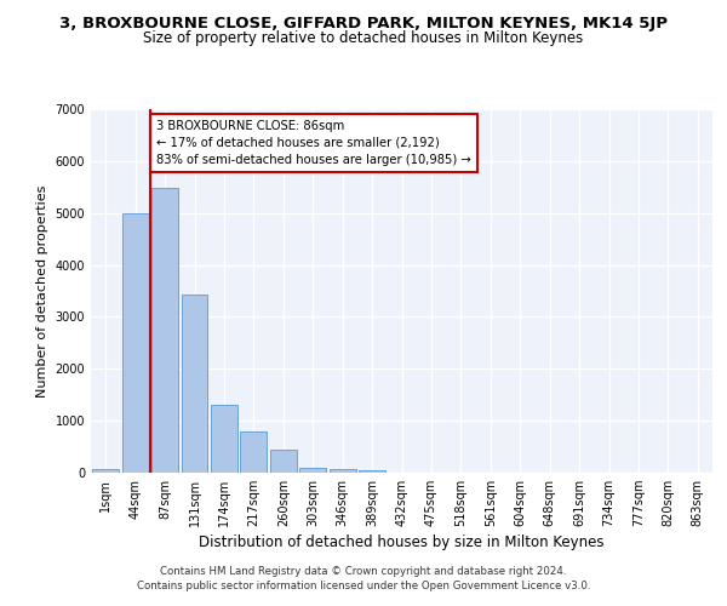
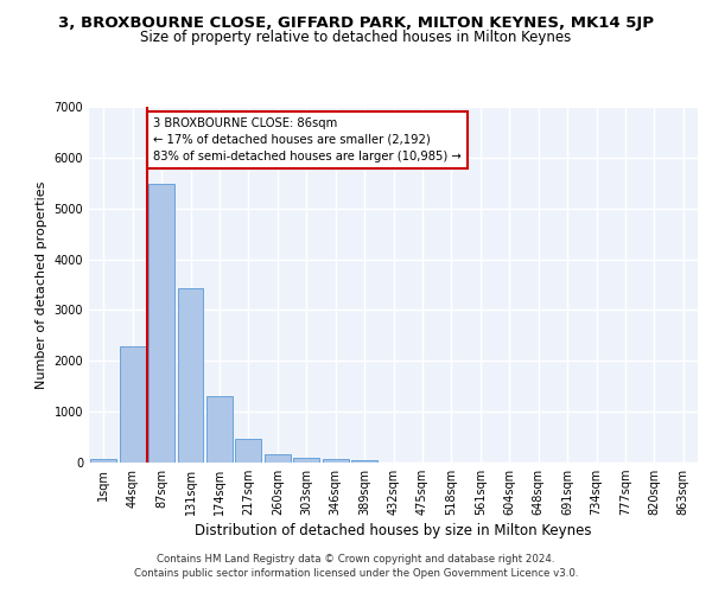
44sqm: 5000 -> 2280
217sqm: 800 -> 460
260sqm: 450 -> 160
